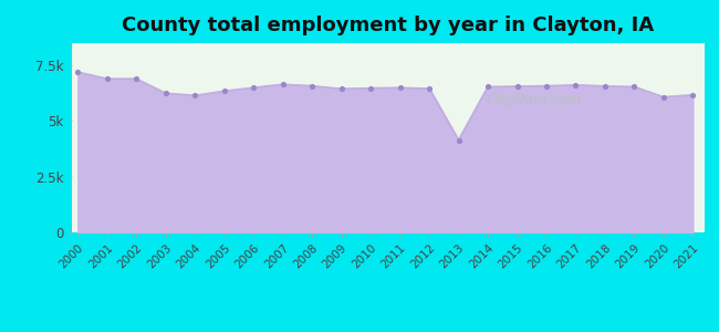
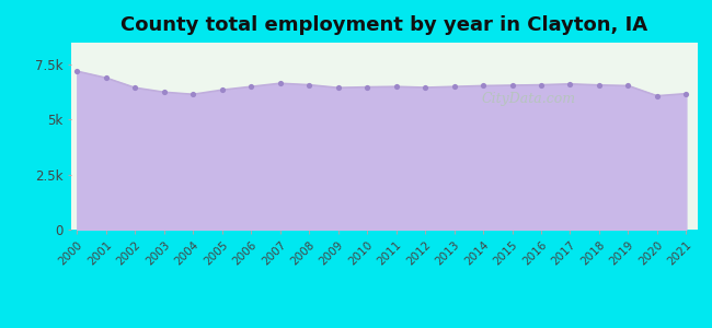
2002: 6.90k -> 6.45k
2013: 4.15k -> 6.50k
